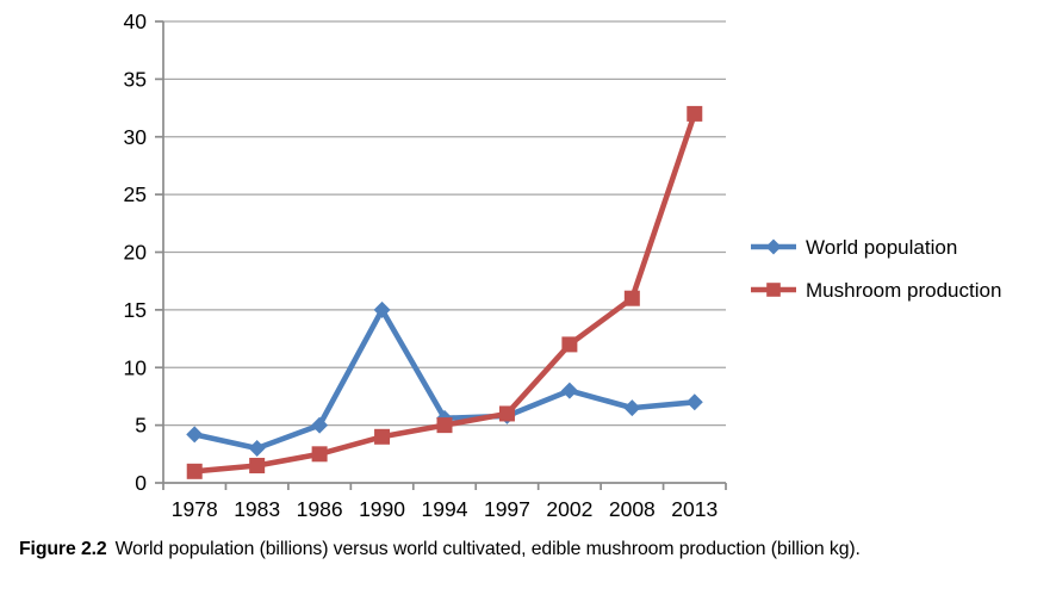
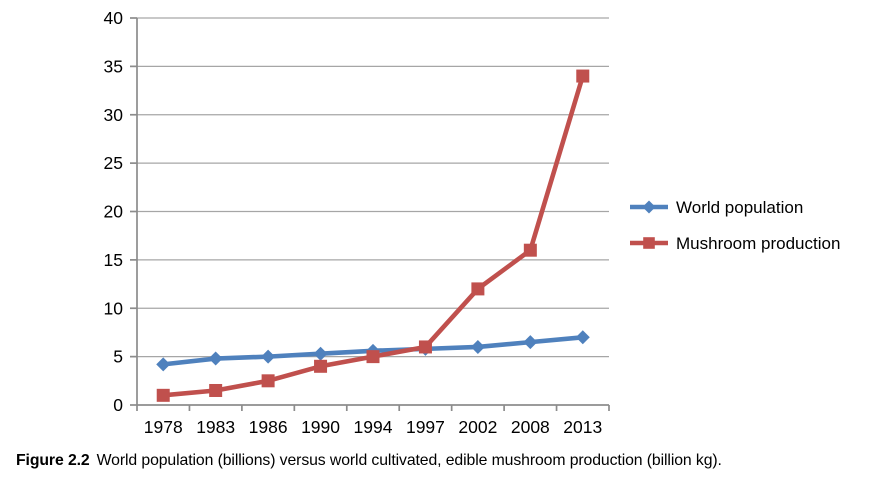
World population/1983: 3 -> 5
World population/1990: 15 -> 5
World population/2002: 8 -> 6
Mushroom production/2013: 32 -> 34
